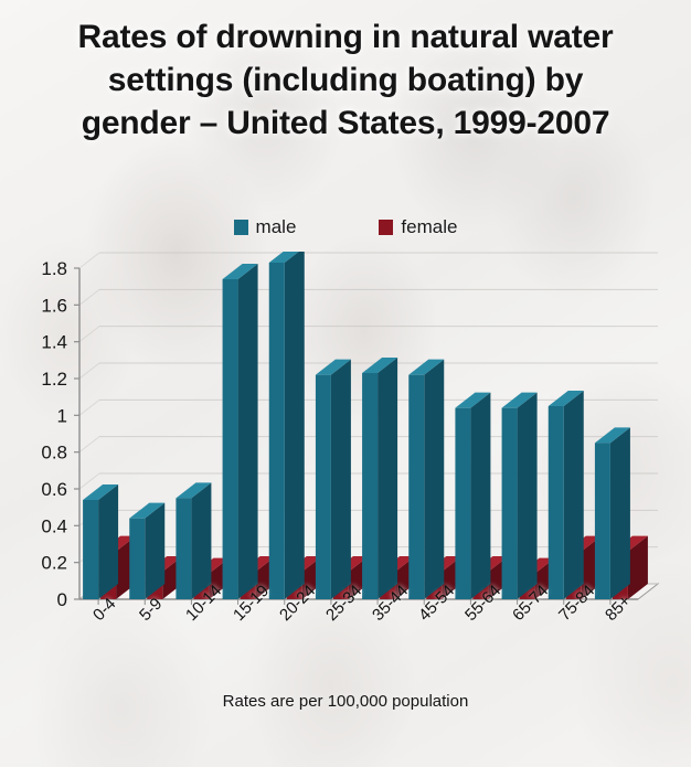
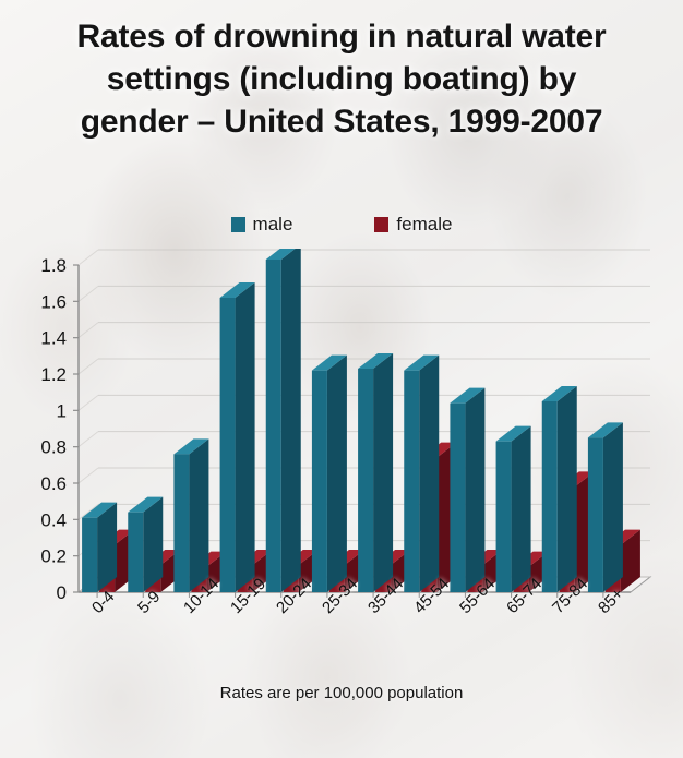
male/0-4: 0.54 -> 0.41
male/10-14: 0.55 -> 0.76
male/15-19: 1.74 -> 1.62
female/45-54: 0.15 -> 0.74
male/65-74: 1.04 -> 0.83
female/75-84: 0.26 -> 0.58
